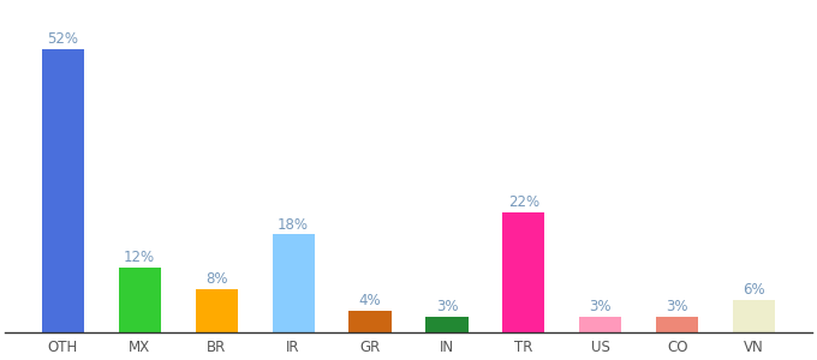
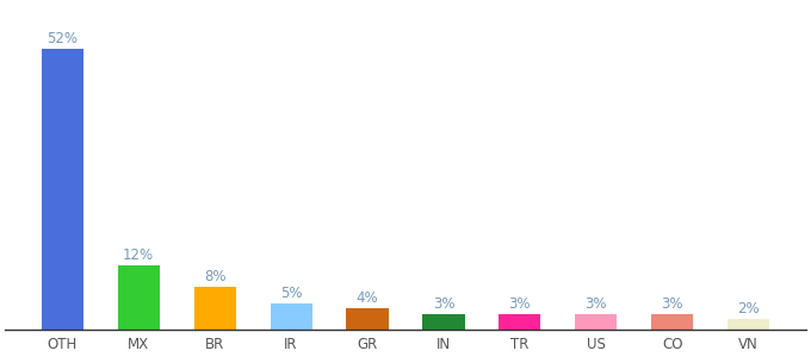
IR: 18% -> 5%
TR: 22% -> 3%
VN: 6% -> 2%
